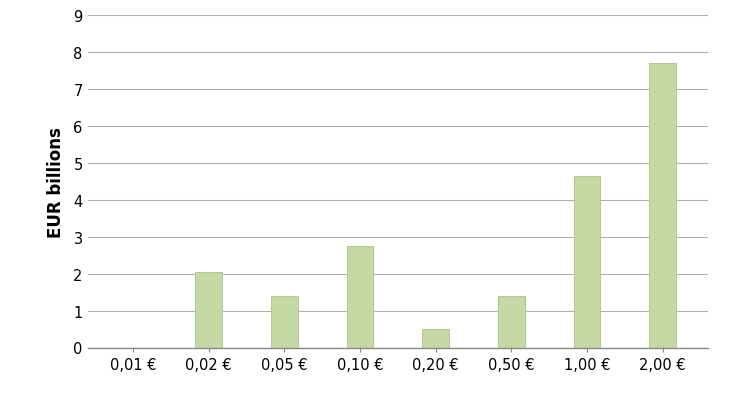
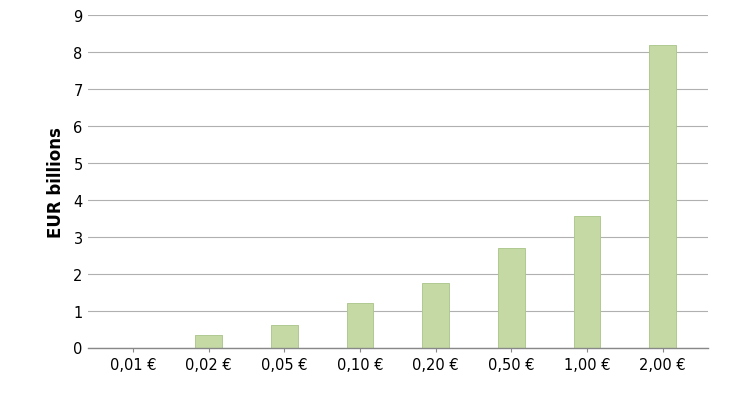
0,02 €: 2.05 -> 0.35
0,05 €: 1.40 -> 0.60
0,10 €: 2.75 -> 1.20
0,20 €: 0.50 -> 1.75
0,50 €: 1.40 -> 2.70
1,00 €: 4.65 -> 3.57
2,00 €: 7.70 -> 8.20
